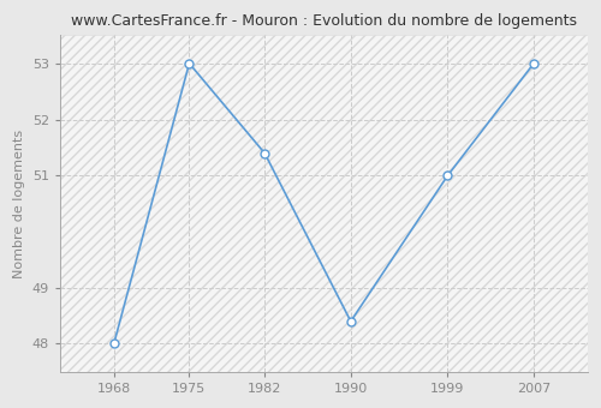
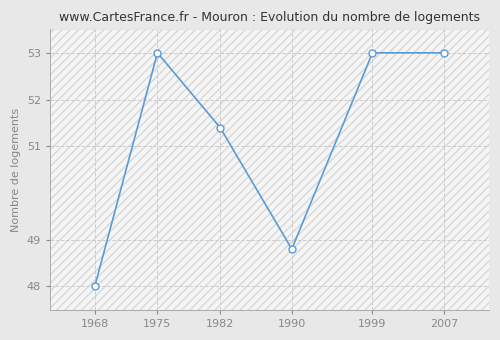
1990: 48.4 -> 48.8
1999: 51.0 -> 53.0
